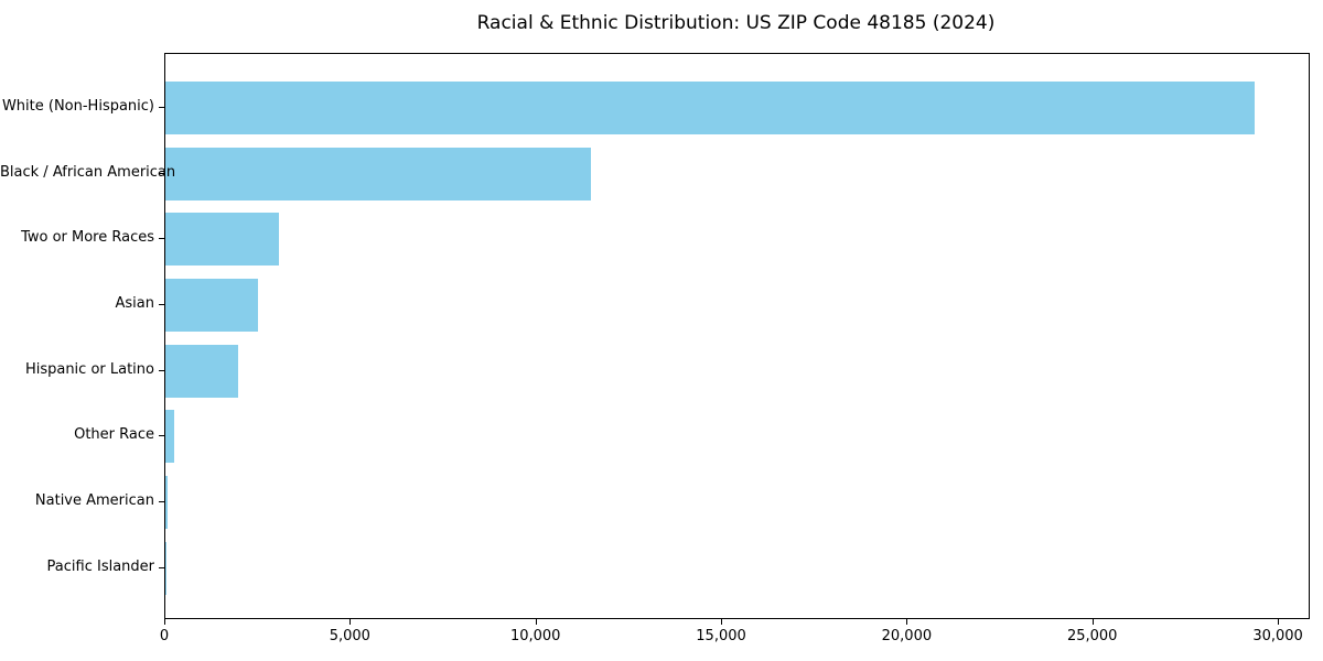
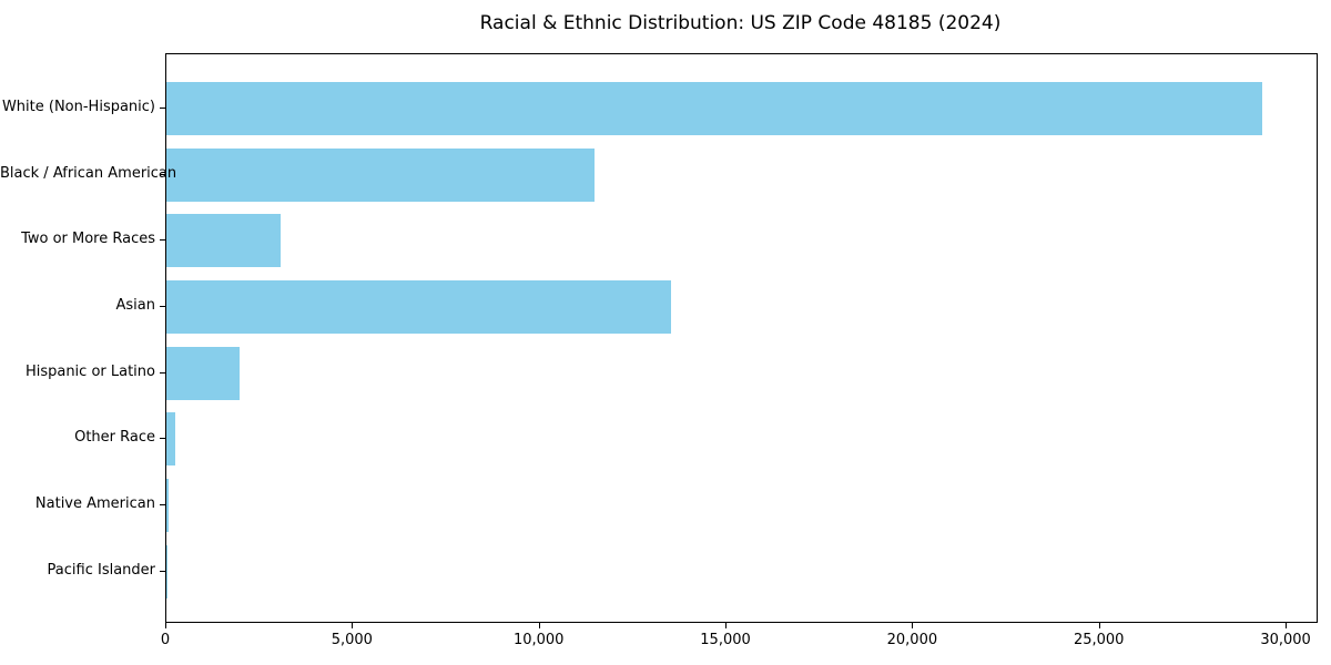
Asian: 2500 -> 13500
